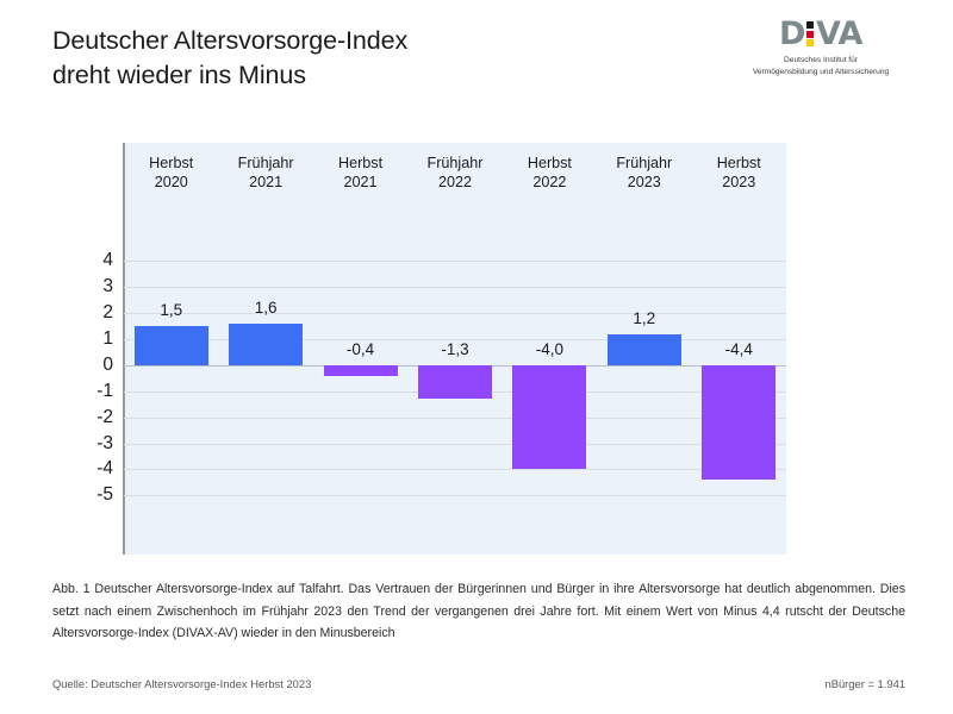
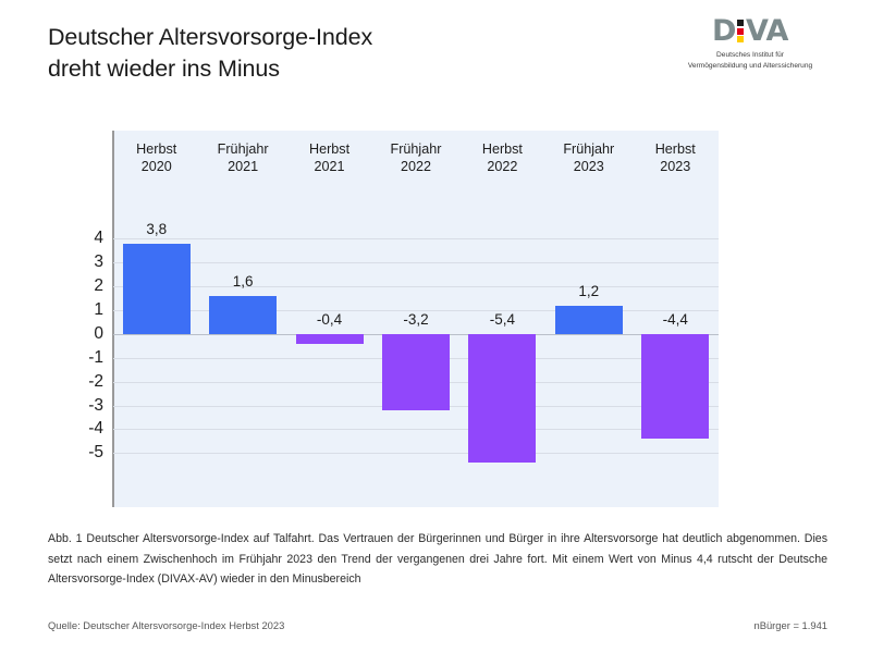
Herbst 2020: 1,5 -> 3,8
Frühjahr 2022: -1,3 -> -3,2
Herbst 2022: -4,0 -> -5,4
